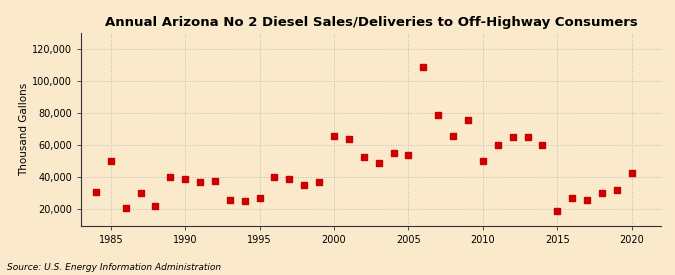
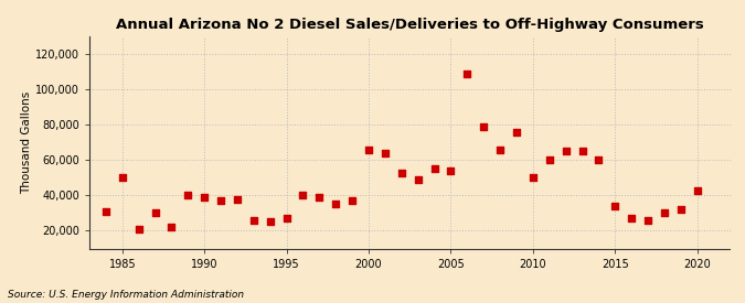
2015: 19,000 -> 34,000
